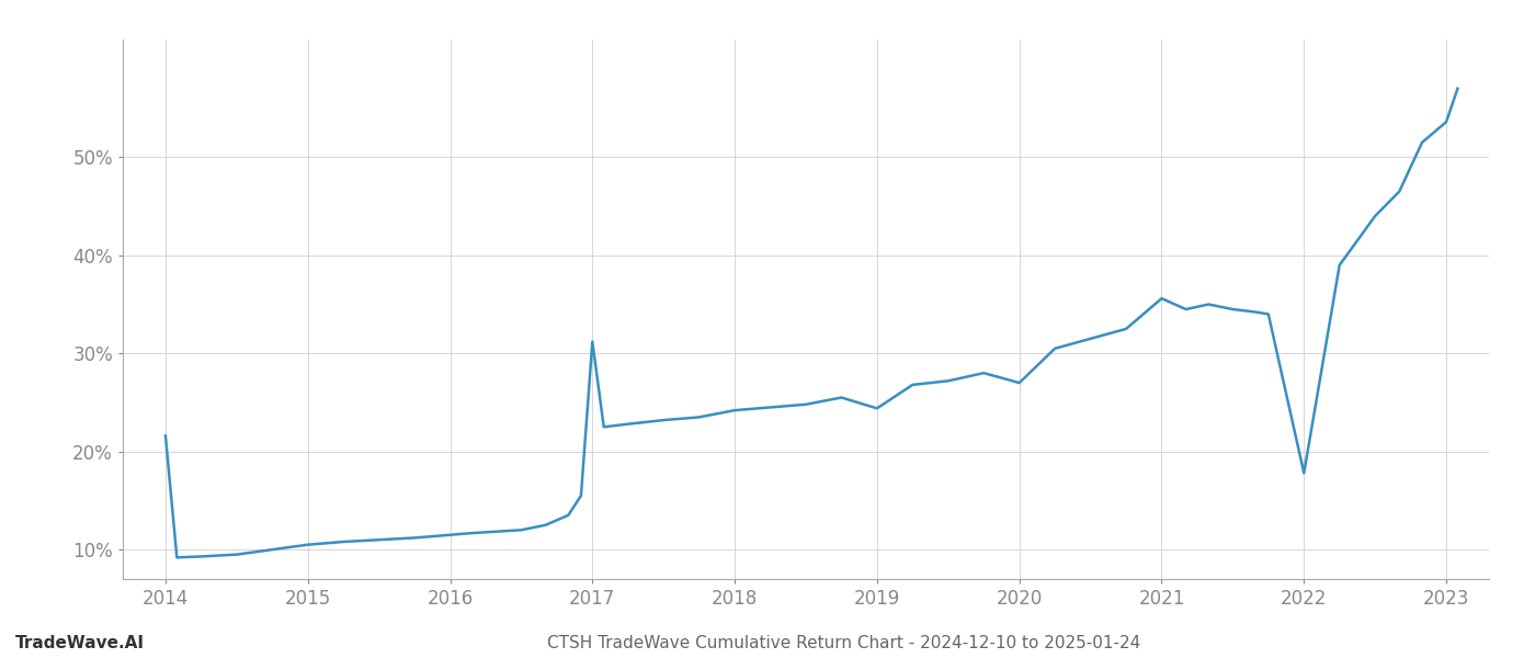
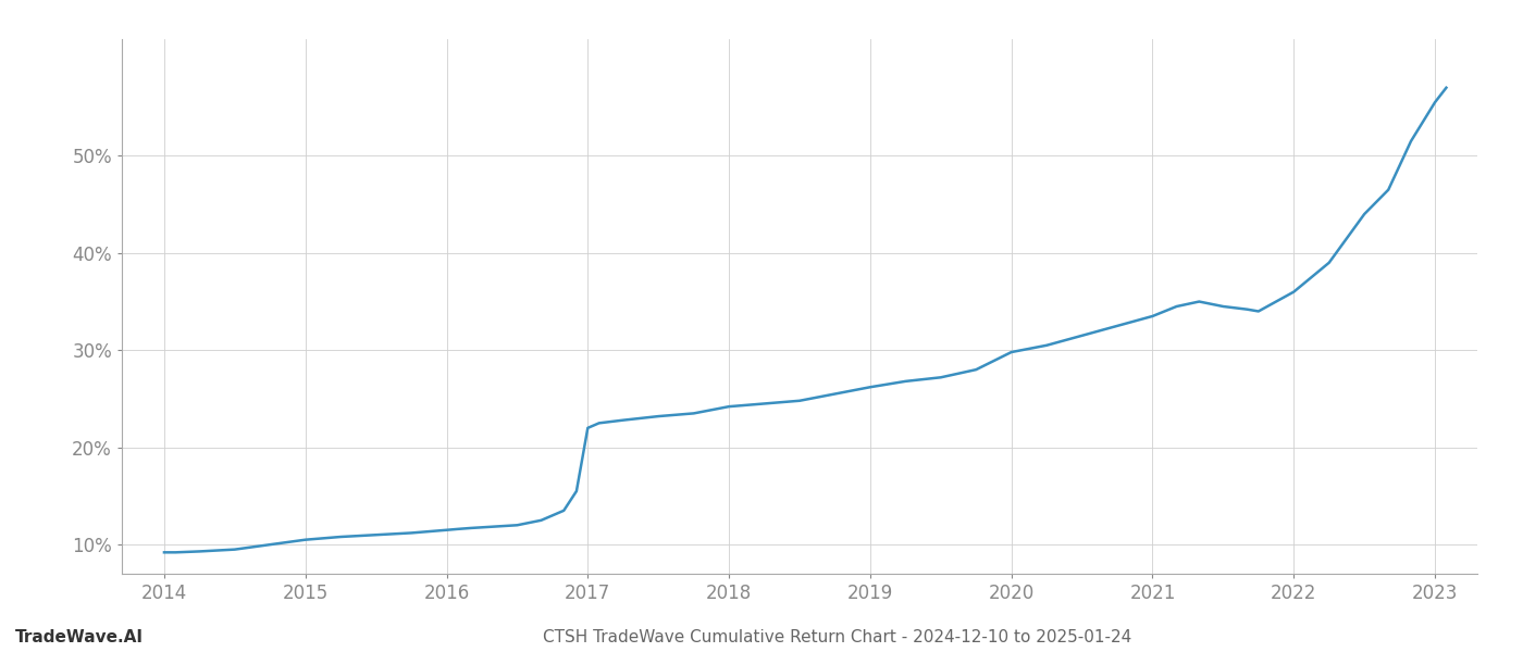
2014: 21.6% -> 9.2%
2017: 31.2% -> 22.0%
2019: 24.4% -> 26.2%
2020: 27.0% -> 29.8%
2021: 35.6% -> 33.5%
2022: 17.8% -> 36.0%
2023: 53.6% -> 55.5%
